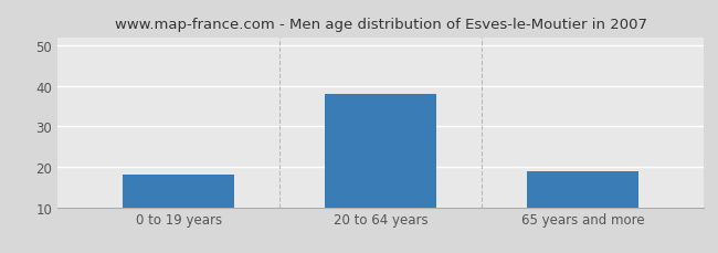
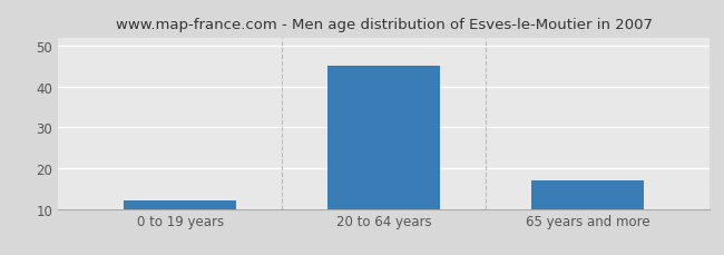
0 to 19 years: 18 -> 12
20 to 64 years: 38 -> 45
65 years and more: 19 -> 17
